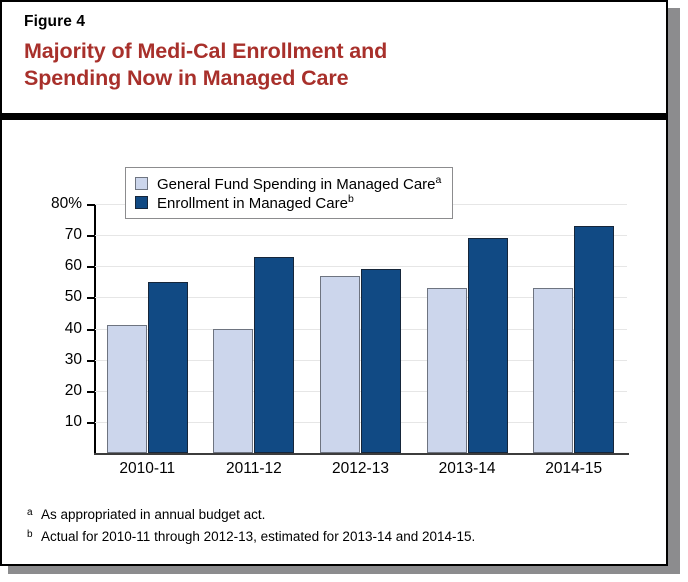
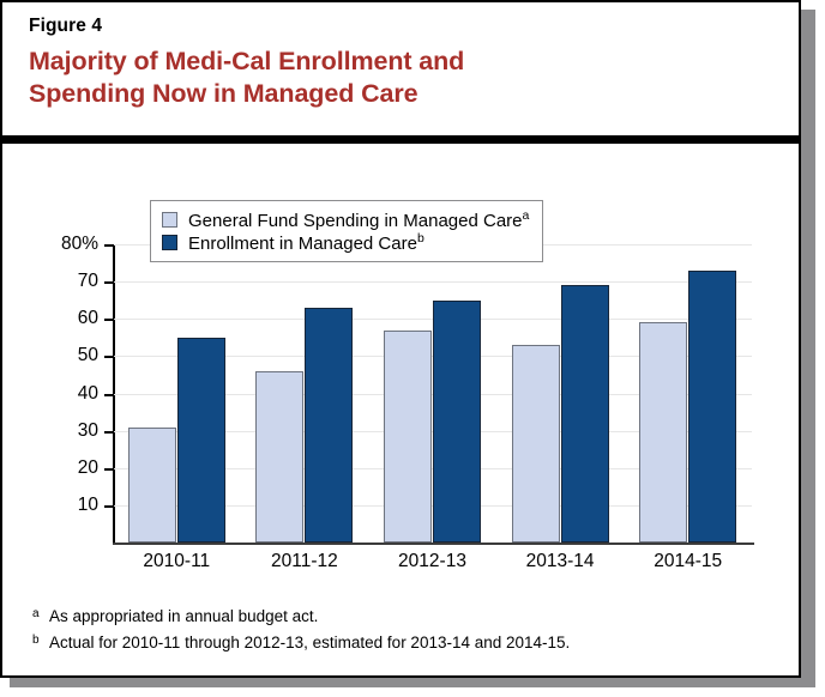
General Fund Spending in Managed Care/2010-11: 41% -> 31%
General Fund Spending in Managed Care/2011-12: 40% -> 46%
Enrollment in Managed Care/2012-13: 59% -> 65%
General Fund Spending in Managed Care/2014-15: 53% -> 59%
